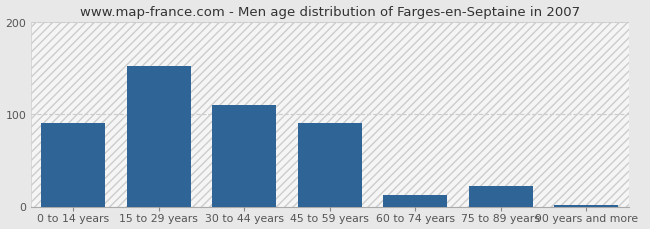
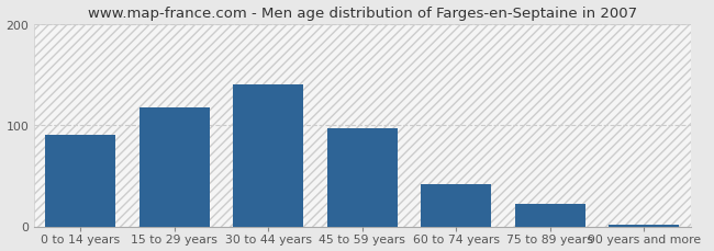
15 to 29 years: 152 -> 117
30 to 44 years: 110 -> 140
45 to 59 years: 90 -> 97
60 to 74 years: 12 -> 42
